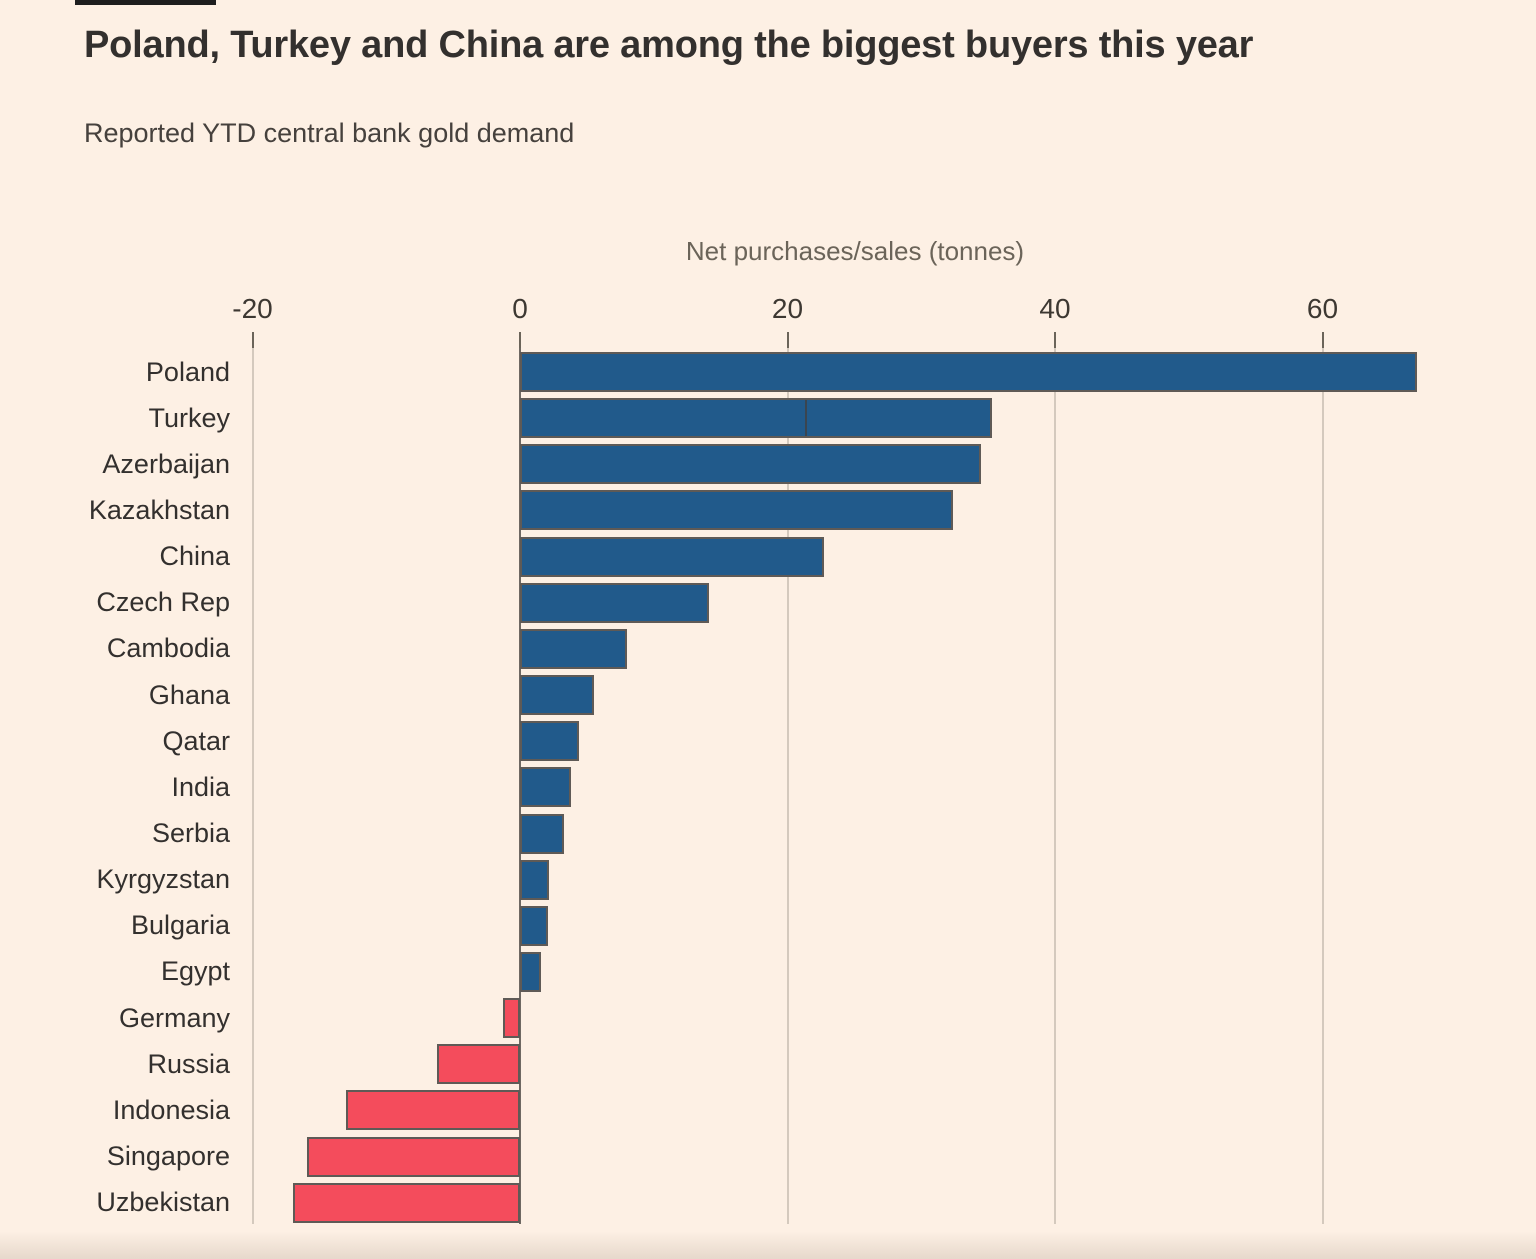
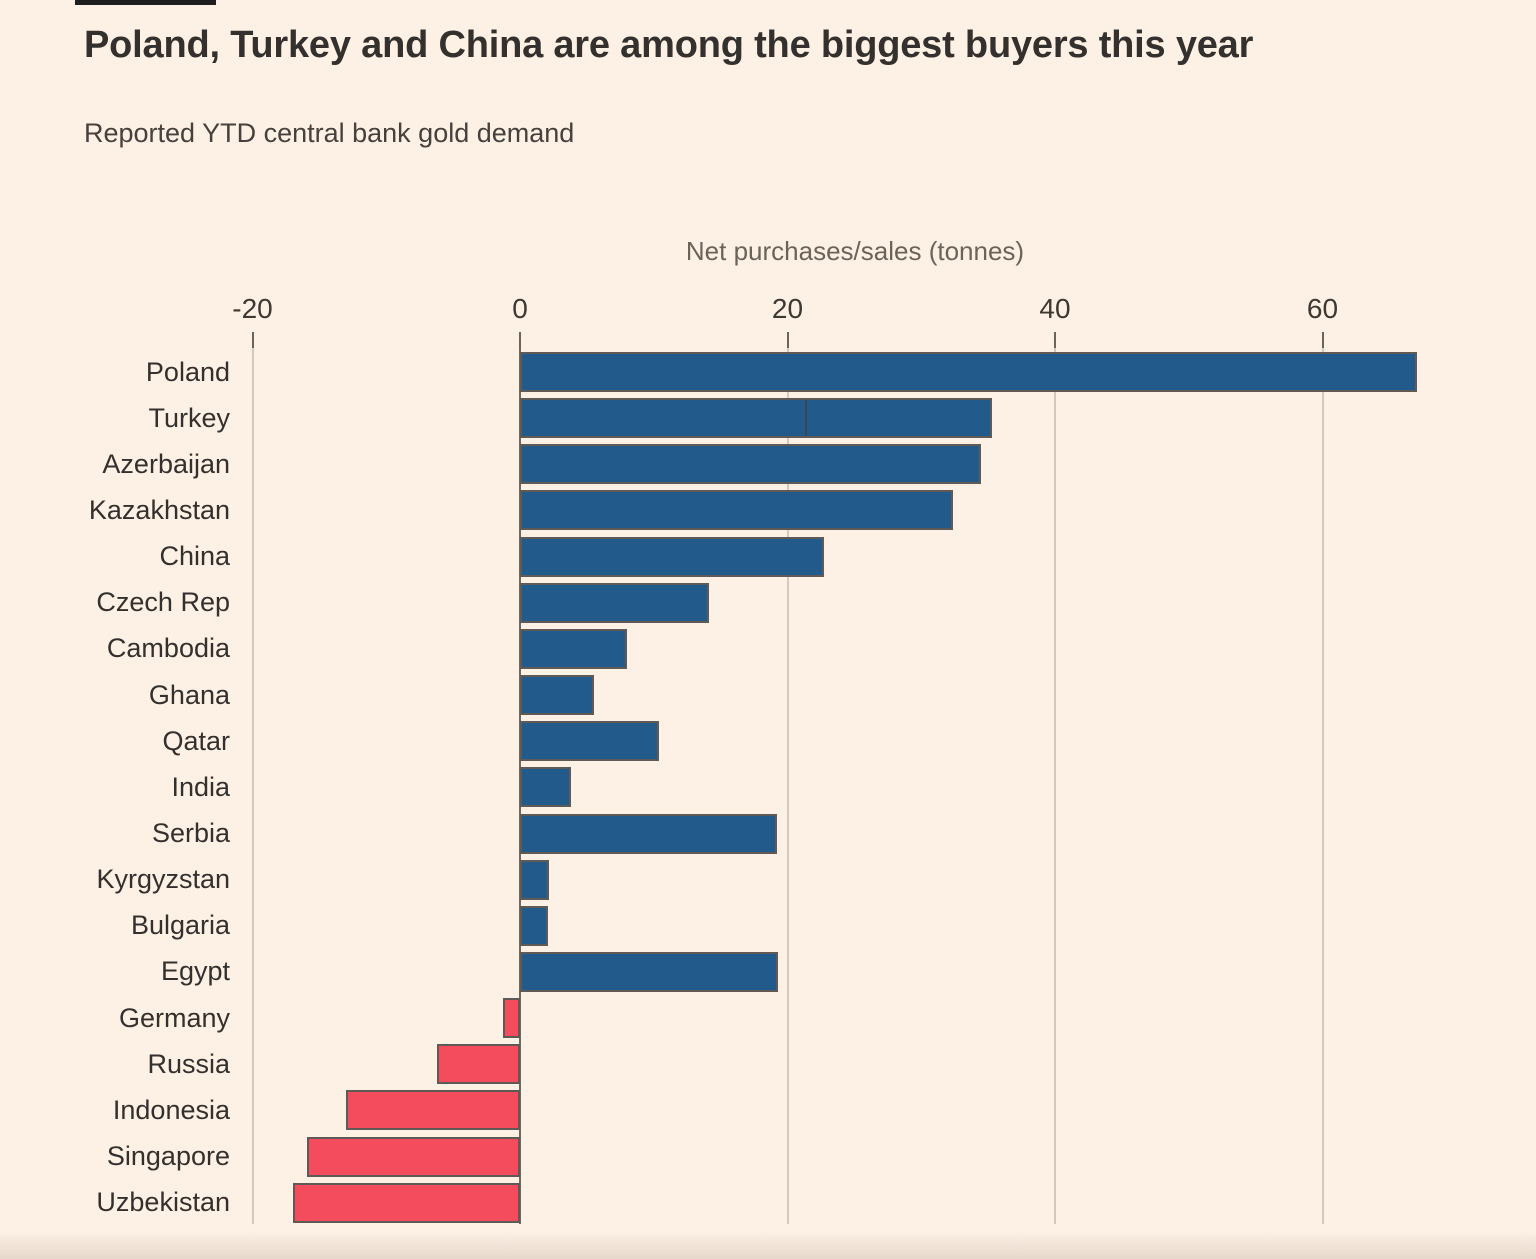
Qatar: 4.4 -> 10.4
Serbia: 3.3 -> 19.2
Egypt: 1.6 -> 19.3
